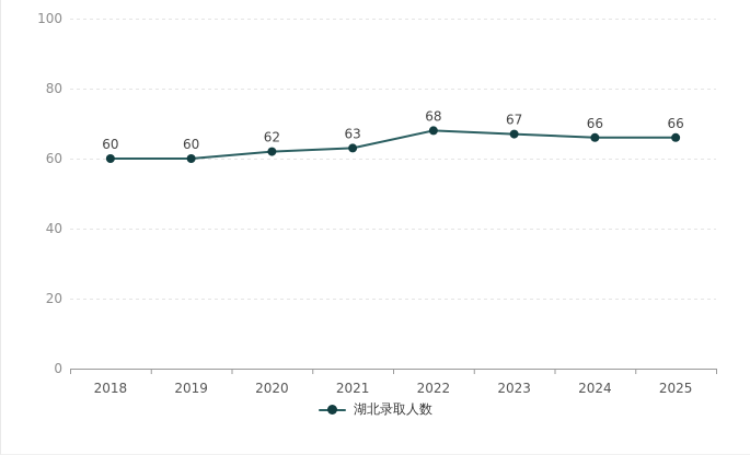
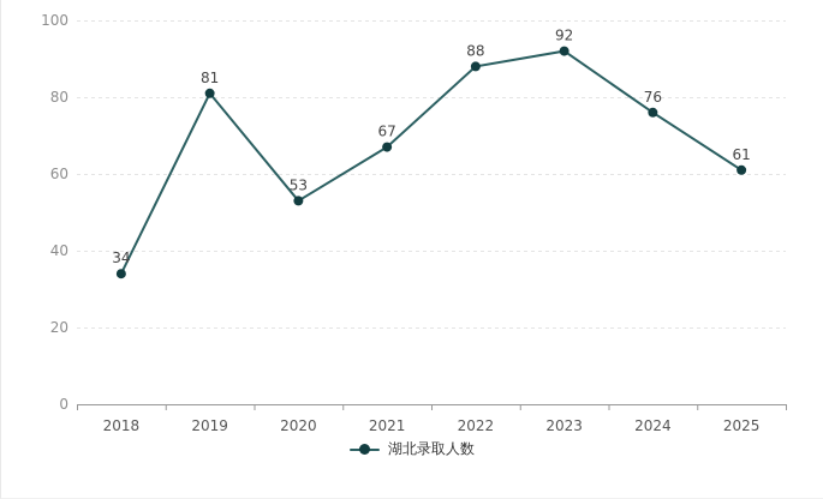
2018: 60 -> 34
2019: 60 -> 81
2020: 62 -> 53
2021: 63 -> 67
2022: 68 -> 88
2023: 67 -> 92
2024: 66 -> 76
2025: 66 -> 61
